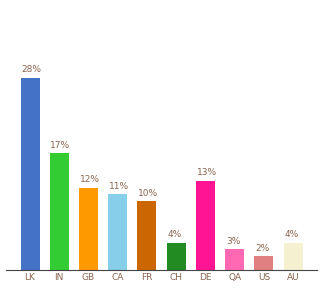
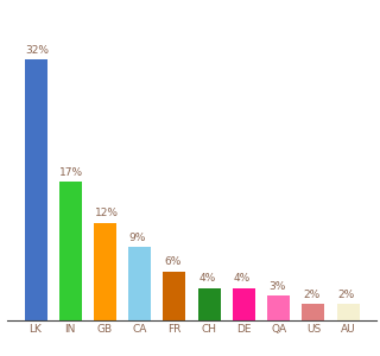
LK: 28% -> 32%
CA: 11% -> 9%
FR: 10% -> 6%
DE: 13% -> 4%
AU: 4% -> 2%
